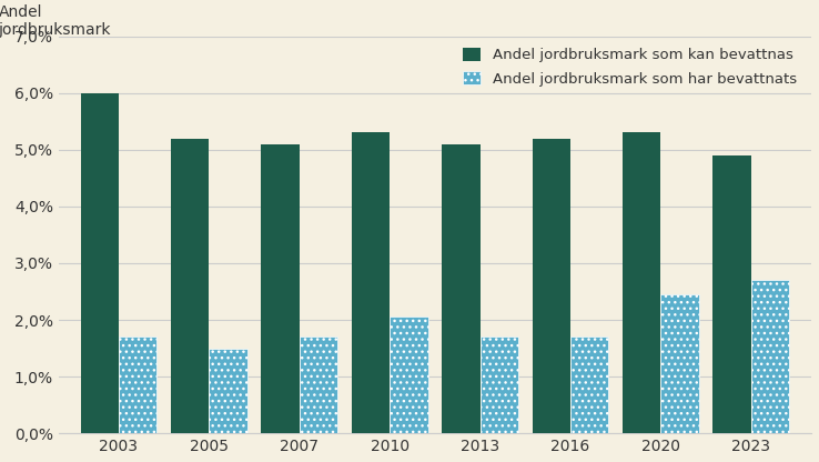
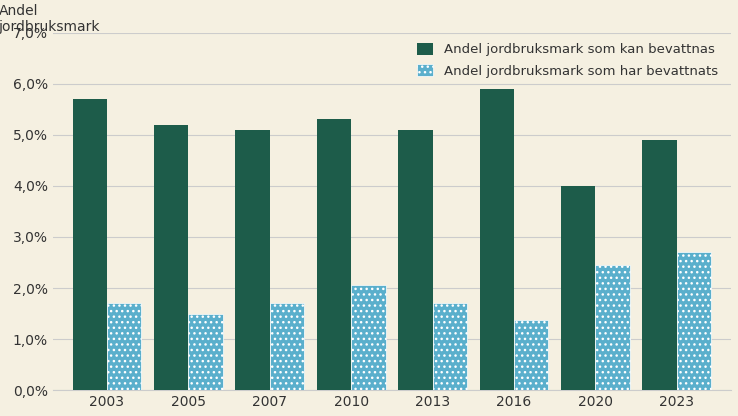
Andel jordbruksmark som kan bevattnas/2003: 6,0% -> 5,7%
Andel jordbruksmark som kan bevattnas/2016: 5,2% -> 5,9%
Andel jordbruksmark som har bevattnats/2016: 1,70% -> 1,38%
Andel jordbruksmark som kan bevattnas/2020: 5,3% -> 4,0%
